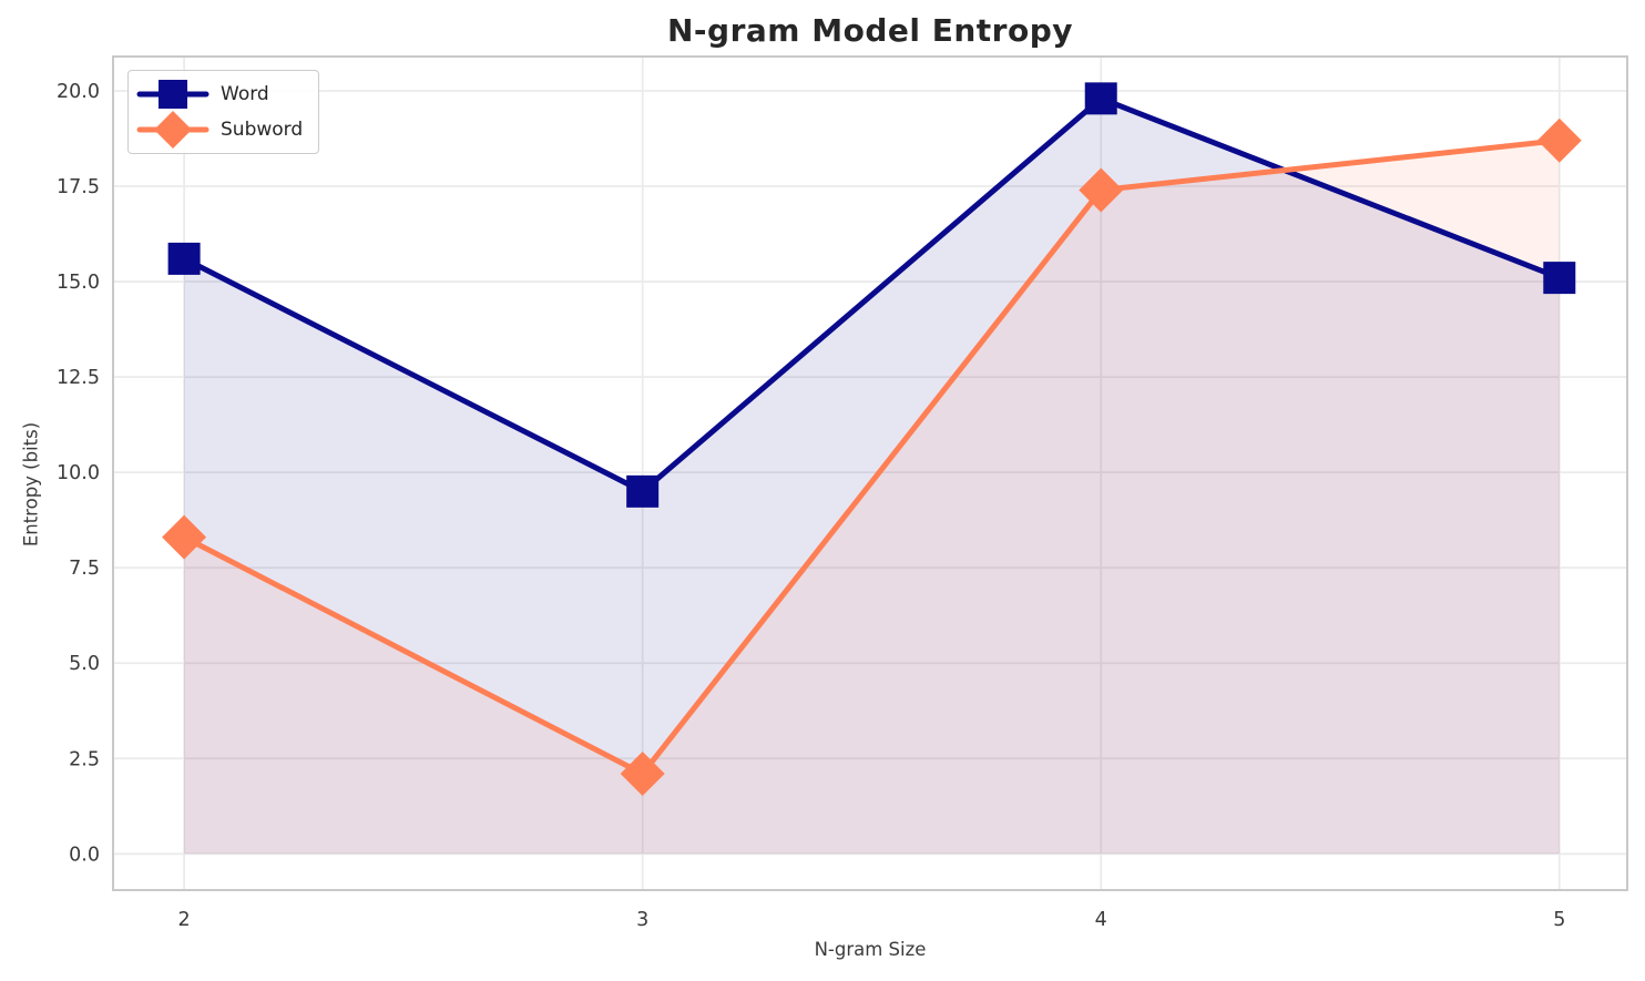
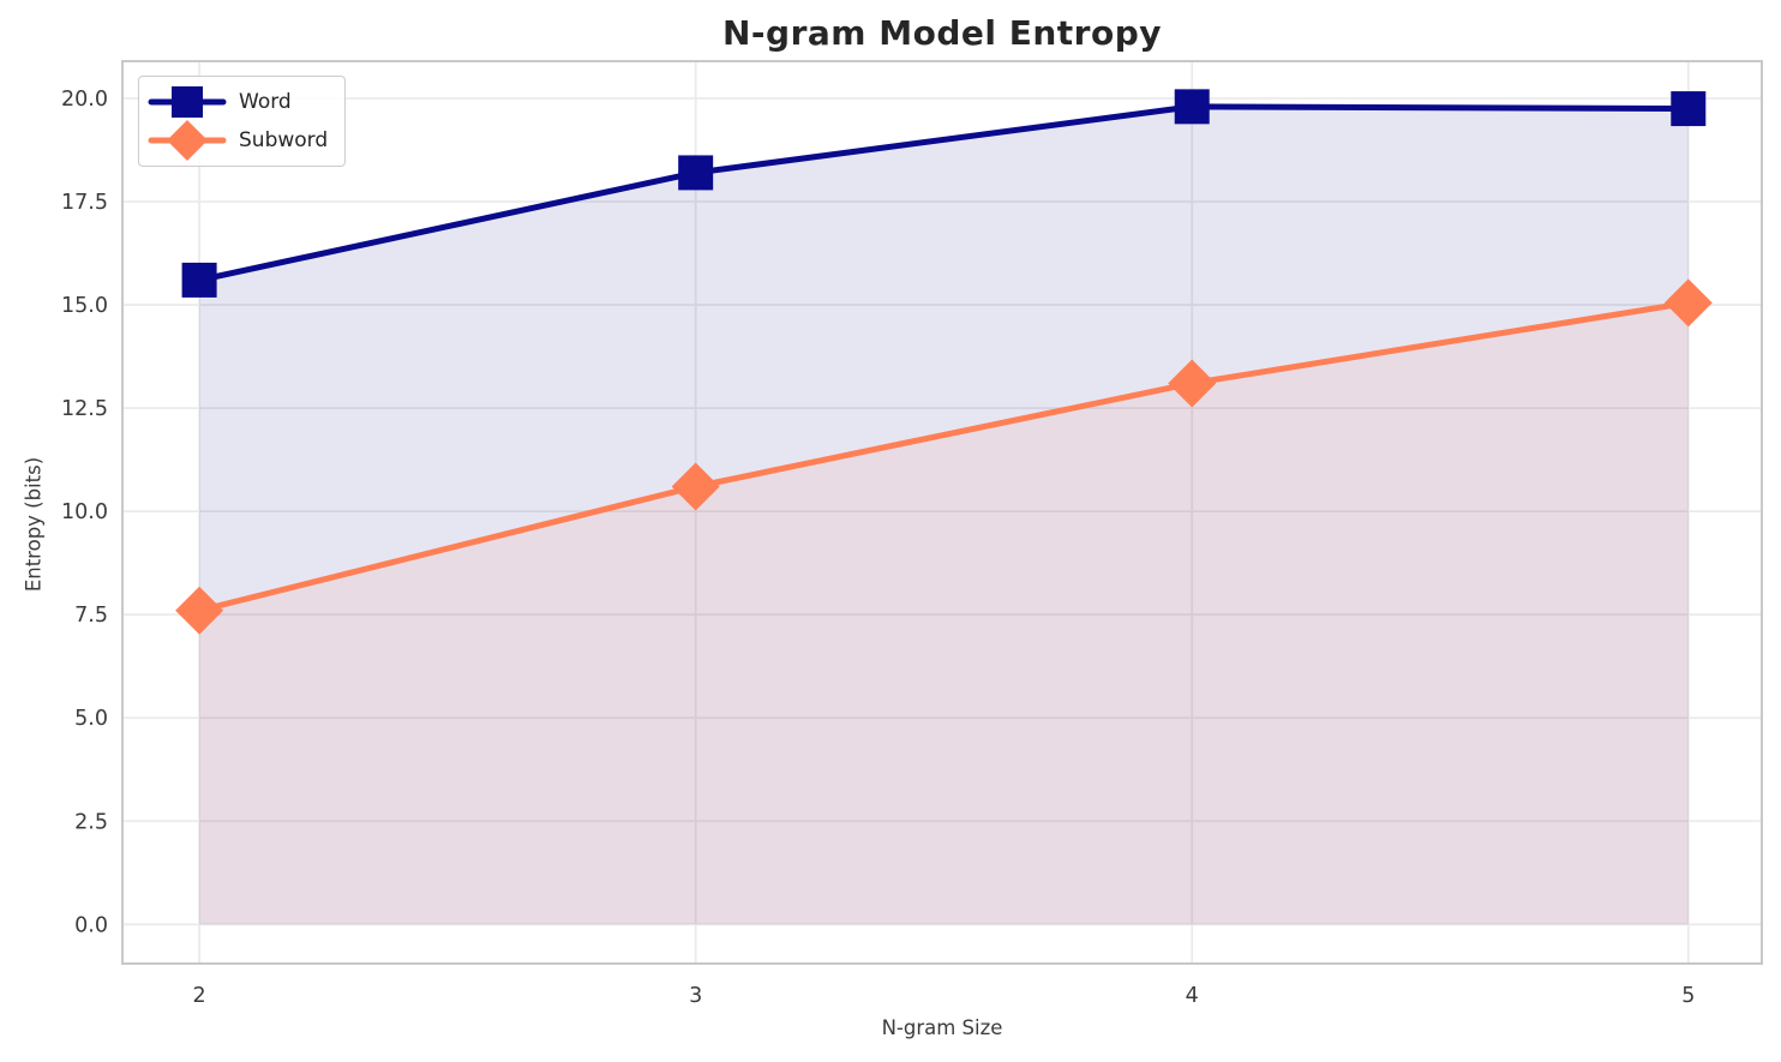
Subword/2: 8.3 -> 7.6
Word/3: 9.5 -> 18.2
Subword/3: 2.1 -> 10.6
Subword/4: 17.4 -> 13.1
Word/5: 15.1 -> 19.8
Subword/5: 18.7 -> 15.1
